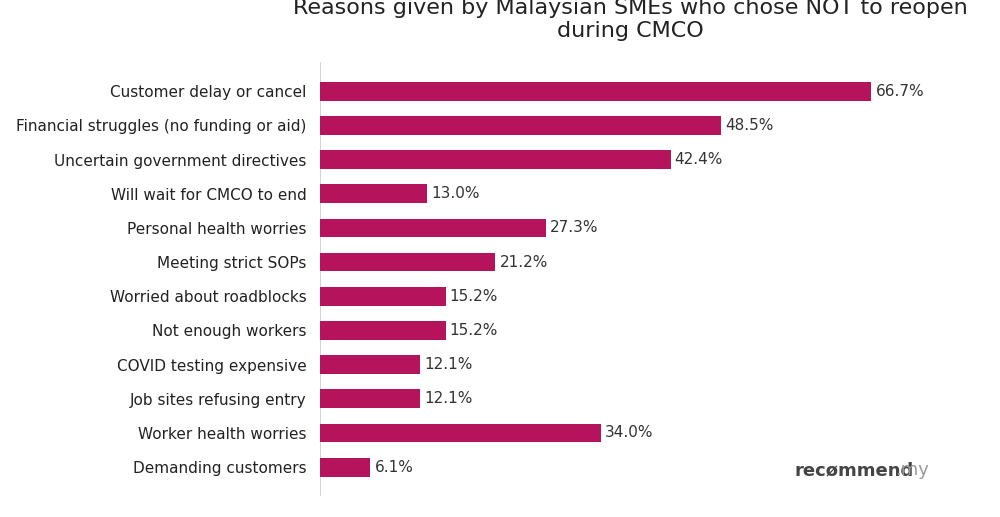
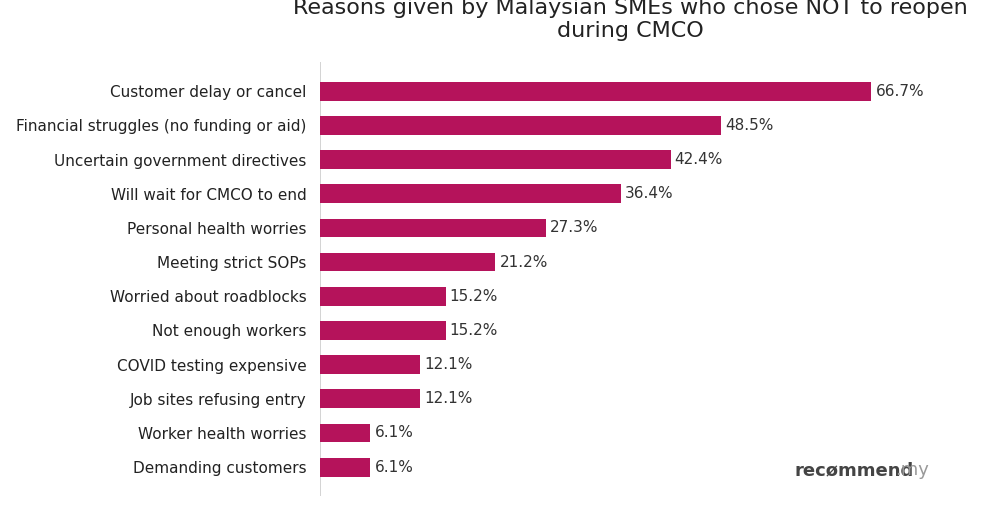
Will wait for CMCO to end: 13.0% -> 36.4%
Worker health worries: 34.0% -> 6.1%
